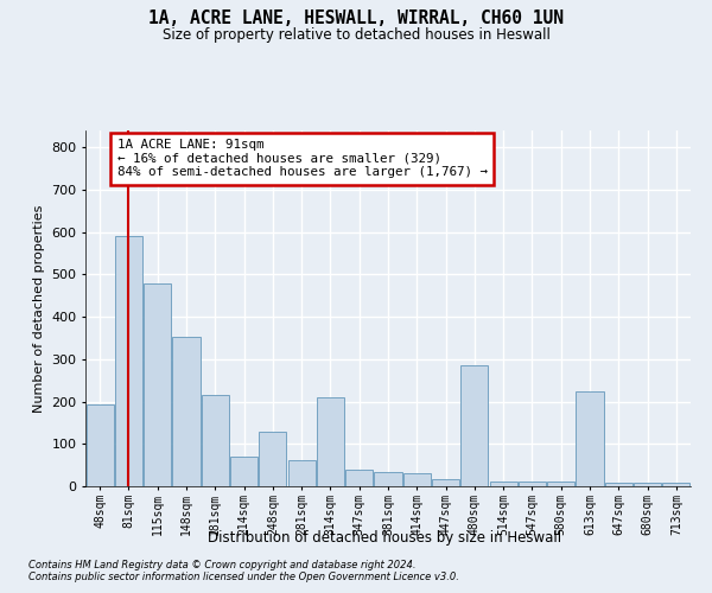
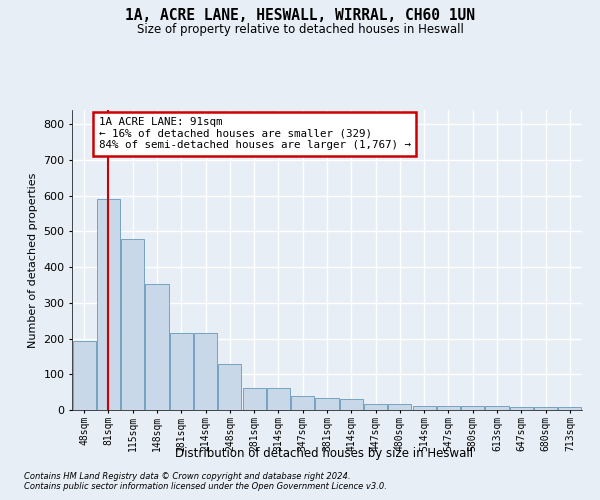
214sqm: 70 -> 215
314sqm: 210 -> 62
480sqm: 285 -> 17
613sqm: 225 -> 10
